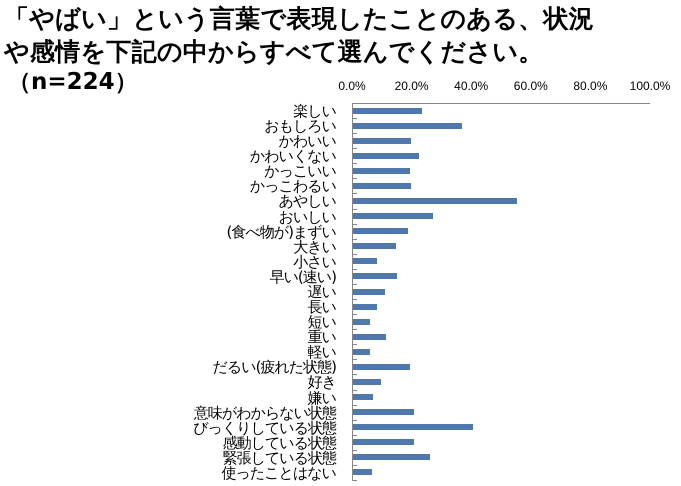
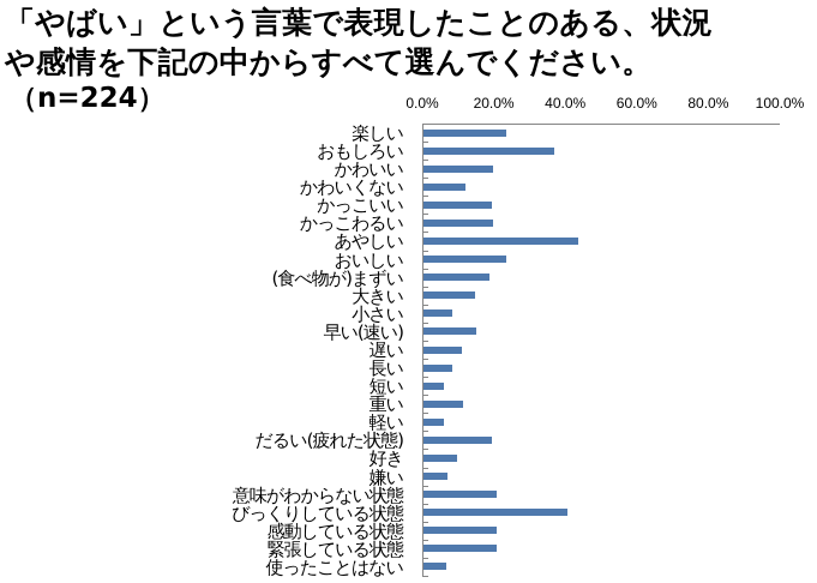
かわいくない: 22% -> 12%
あやしい: 55% -> 43%
おいしい: 27% -> 23%
緊張している状態: 26% -> 20%
